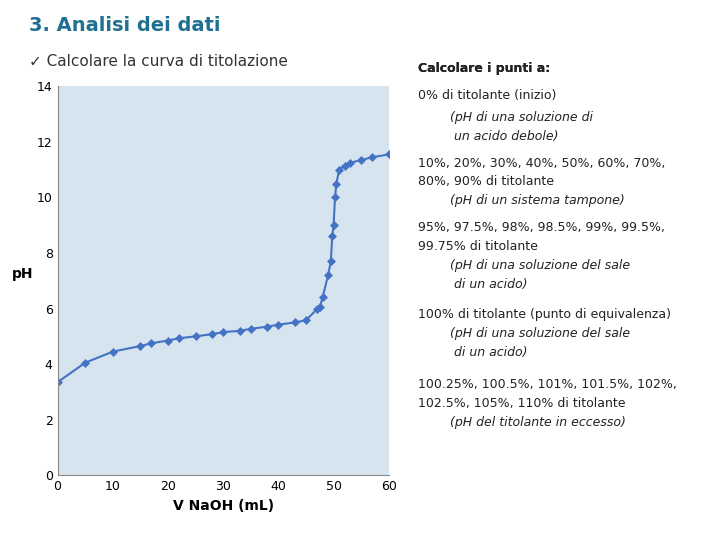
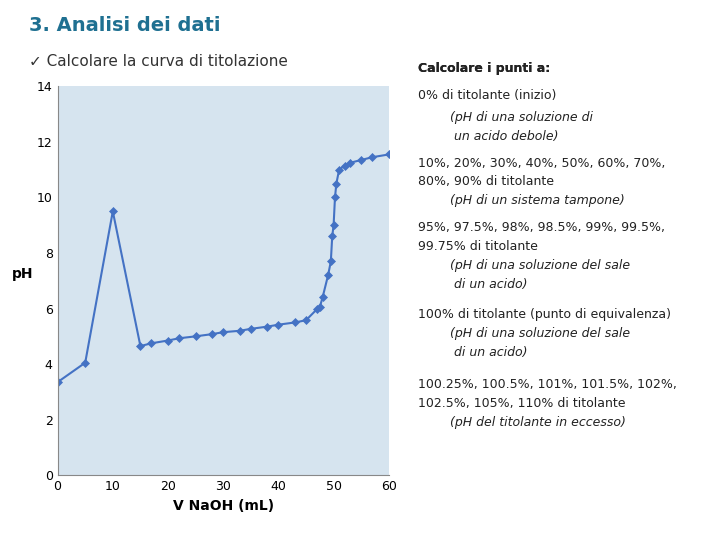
10: 4.45 -> 9.50
